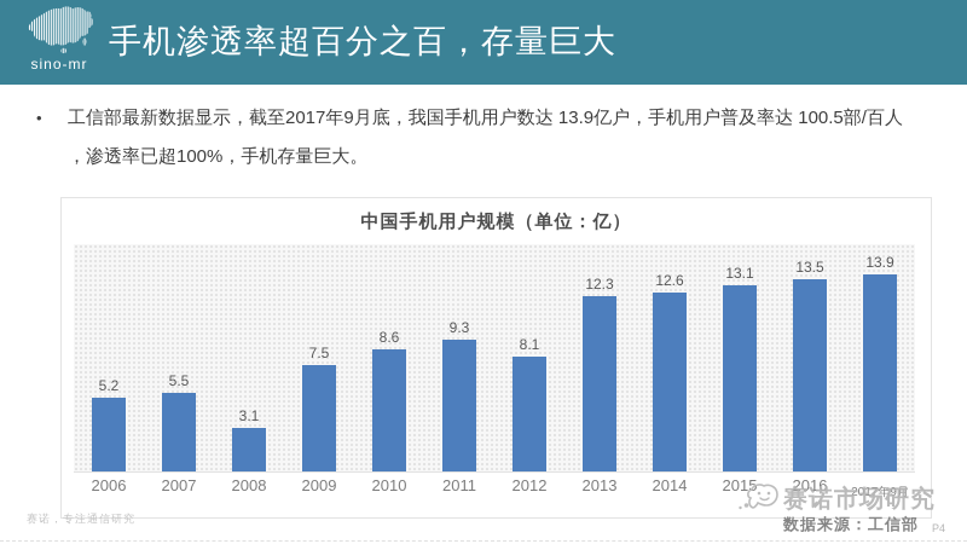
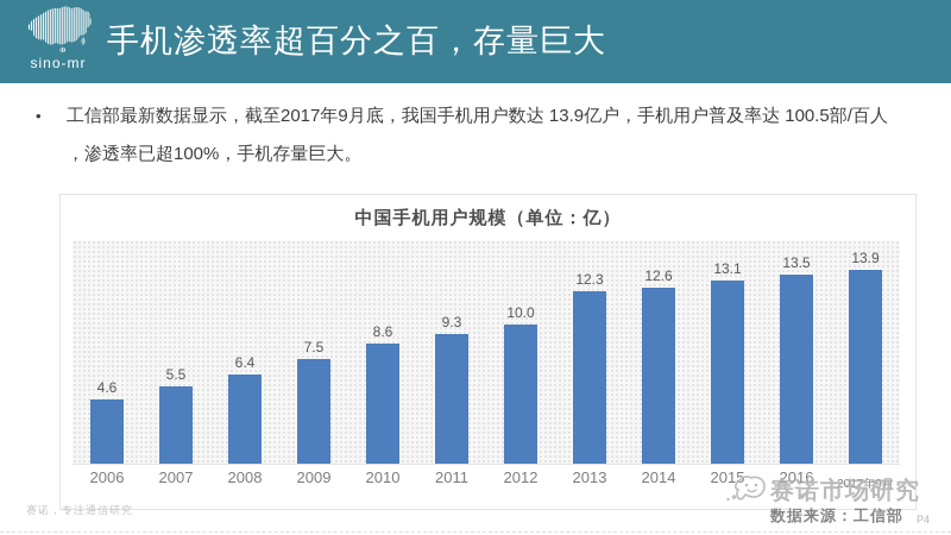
2006: 5.2 -> 4.6
2008: 3.1 -> 6.4
2012: 8.1 -> 10.0
